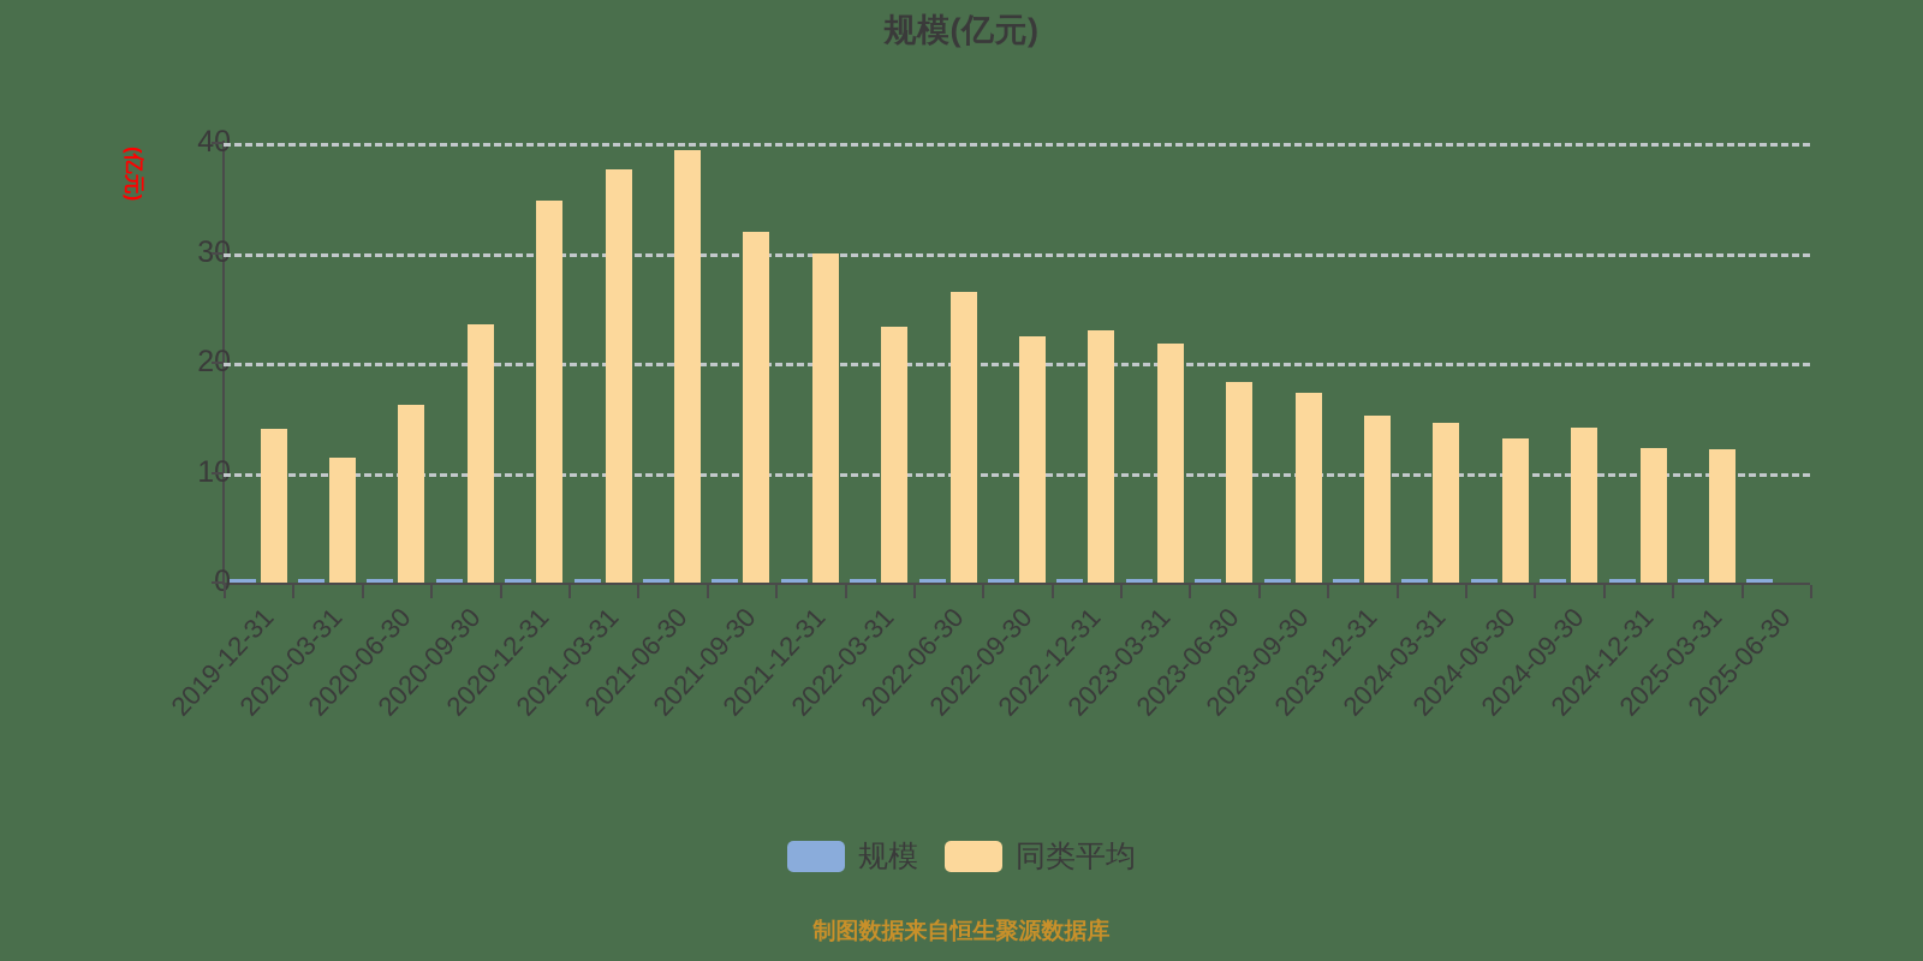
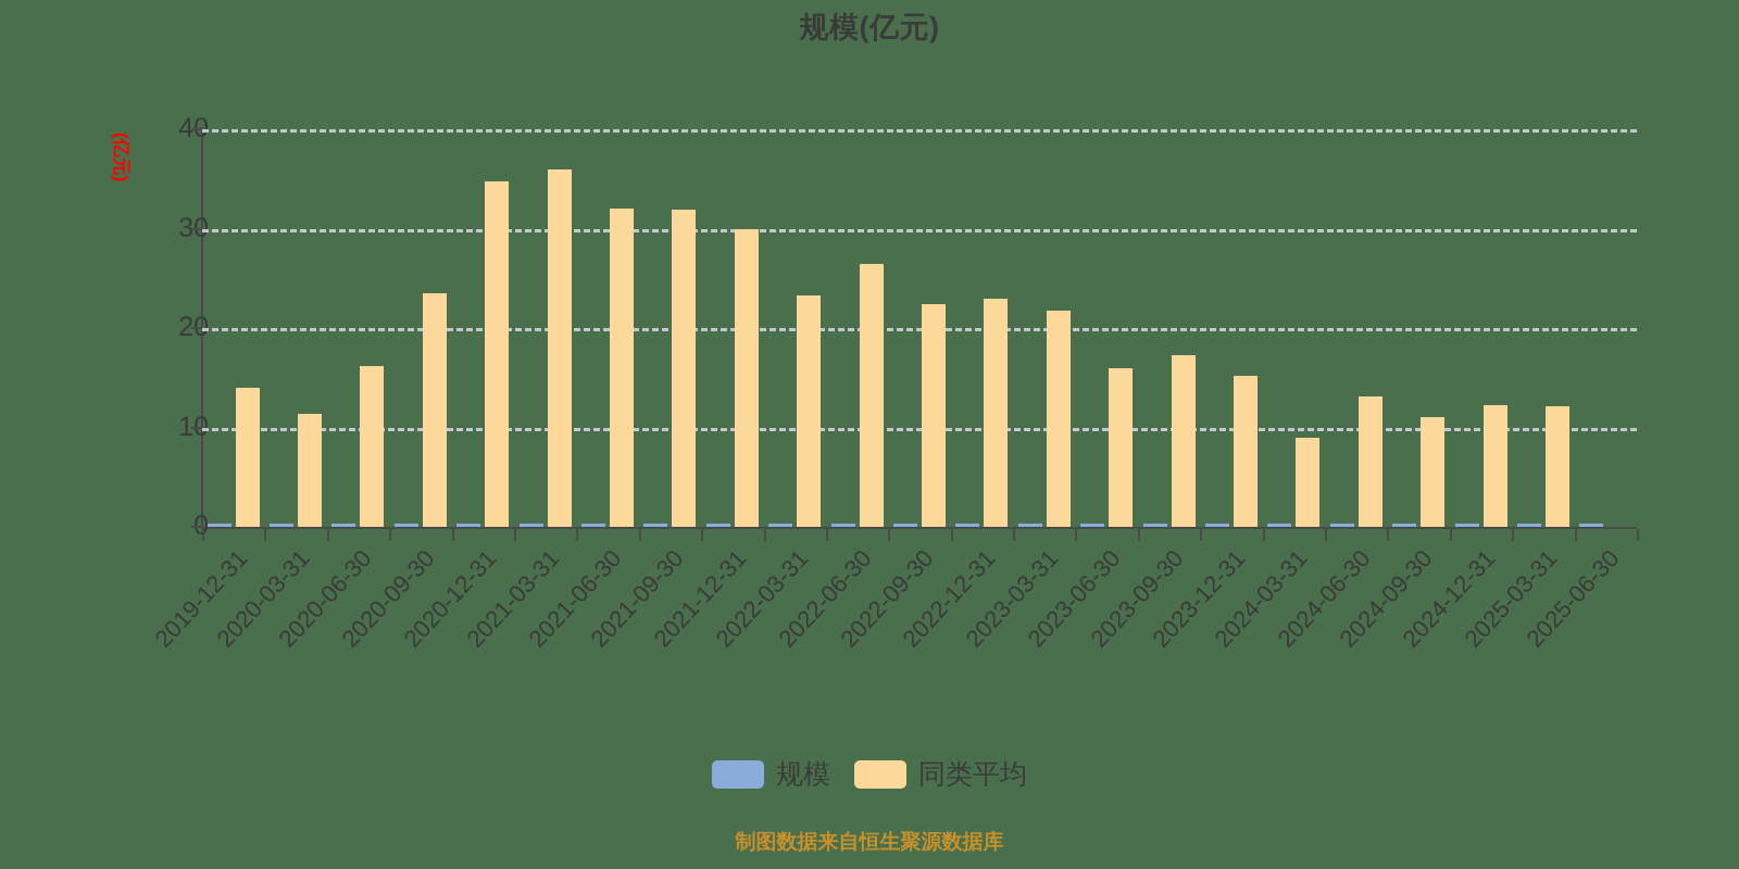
同类平均/2021-03-31: 38 -> 36
同类平均/2021-06-30: 39 -> 32
同类平均/2023-06-30: 18 -> 16
同类平均/2024-03-31: 14 -> 9
同类平均/2024-09-30: 14 -> 11
